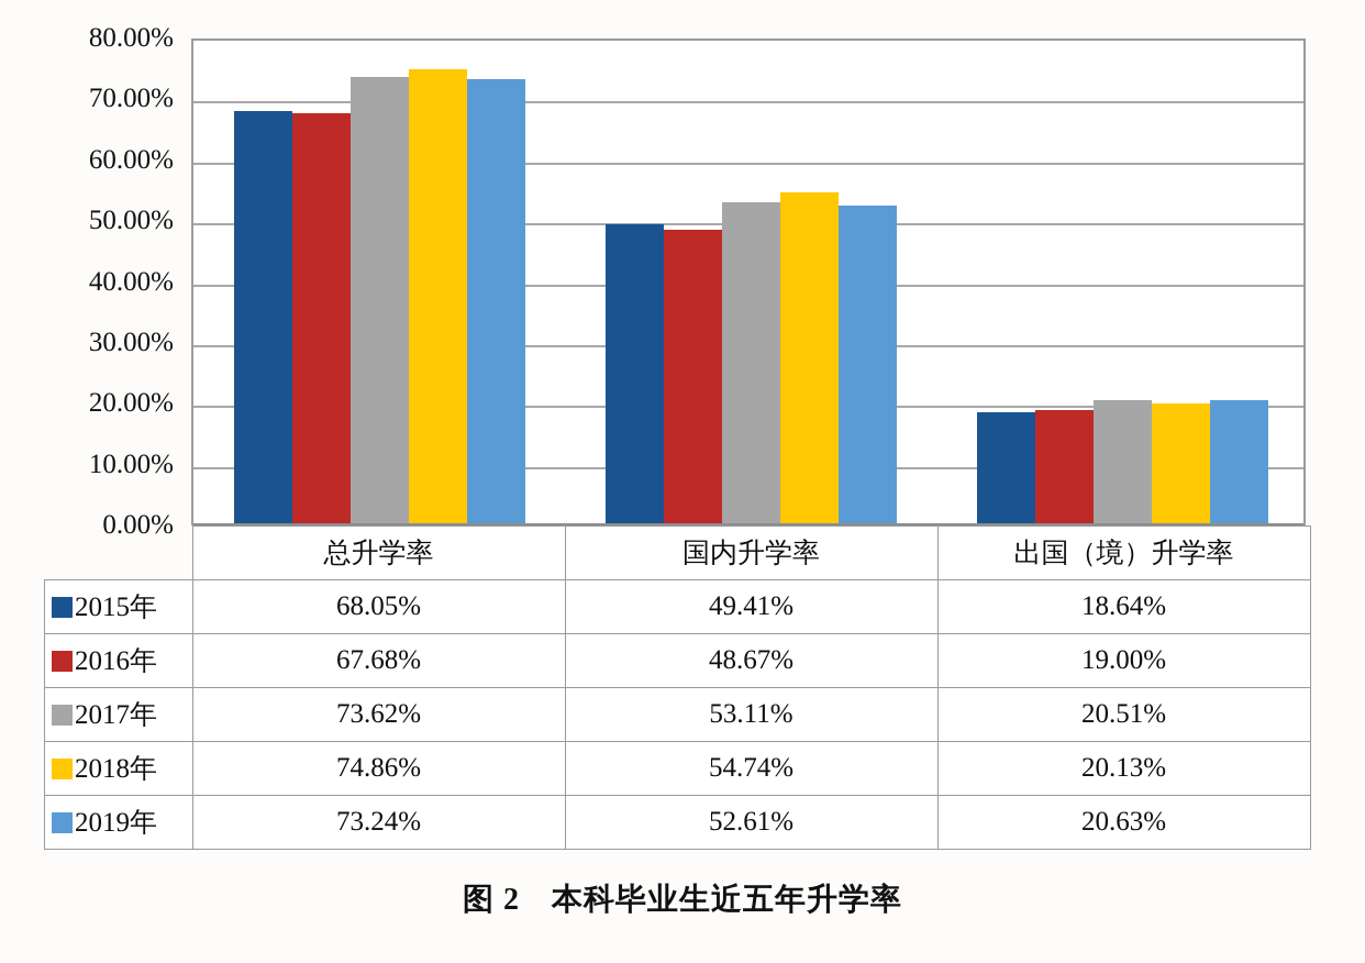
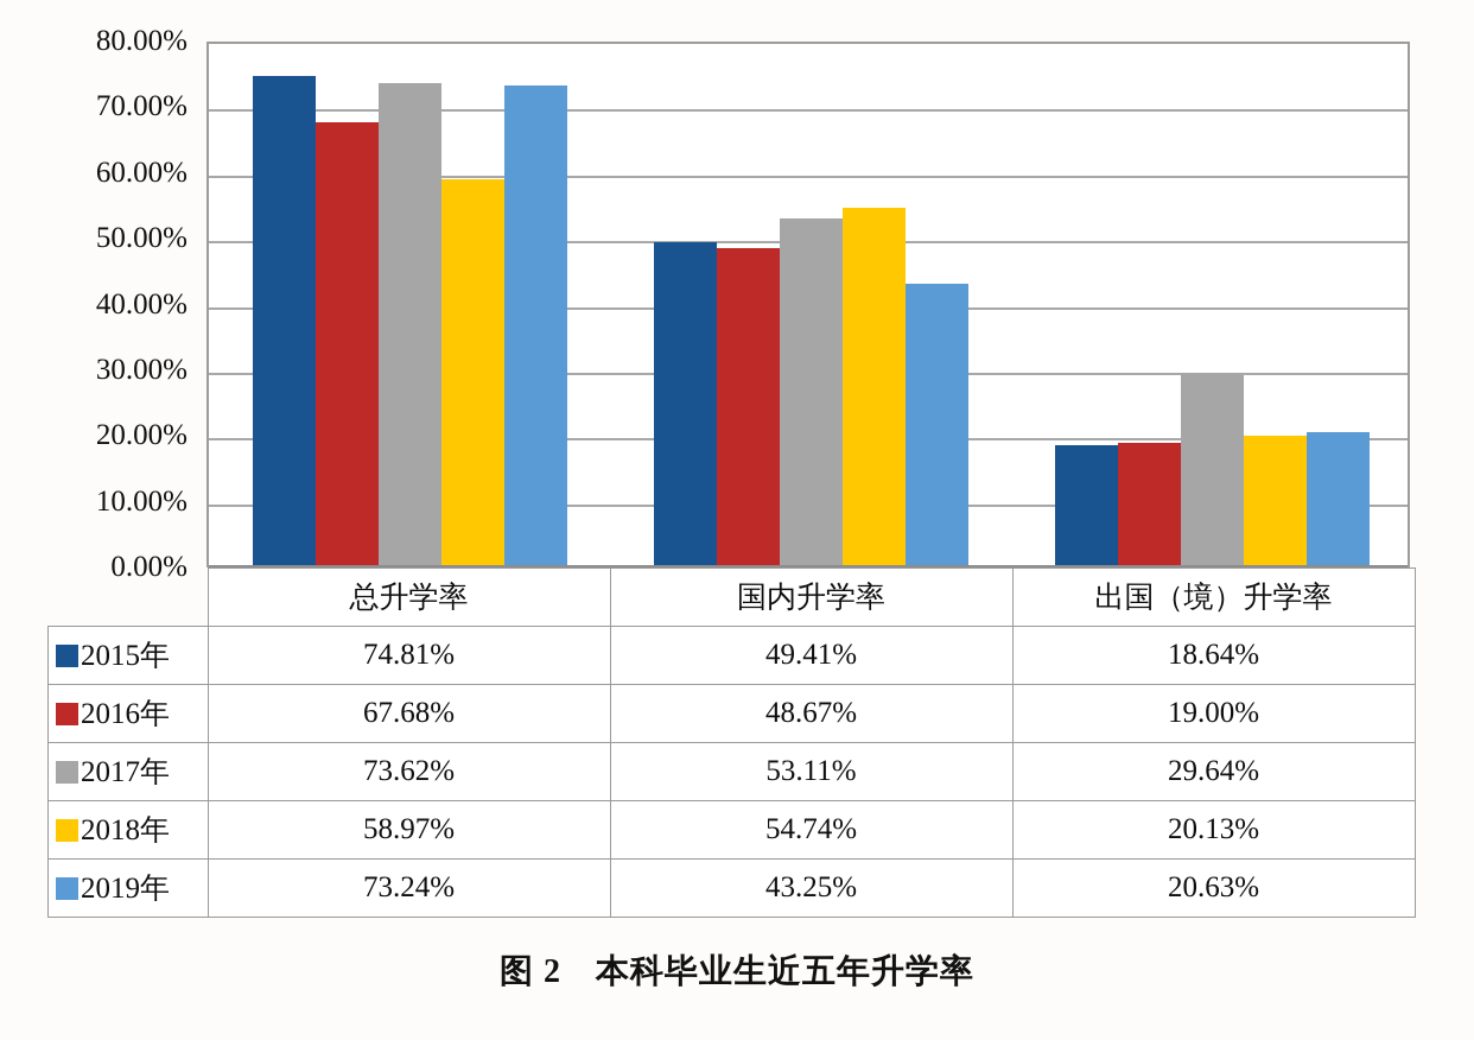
2015年/总升学率: 68.05% -> 74.81%
2018年/总升学率: 74.86% -> 58.97%
2019年/国内升学率: 52.61% -> 43.25%
2017年/出国（境）升学率: 20.51% -> 29.64%
